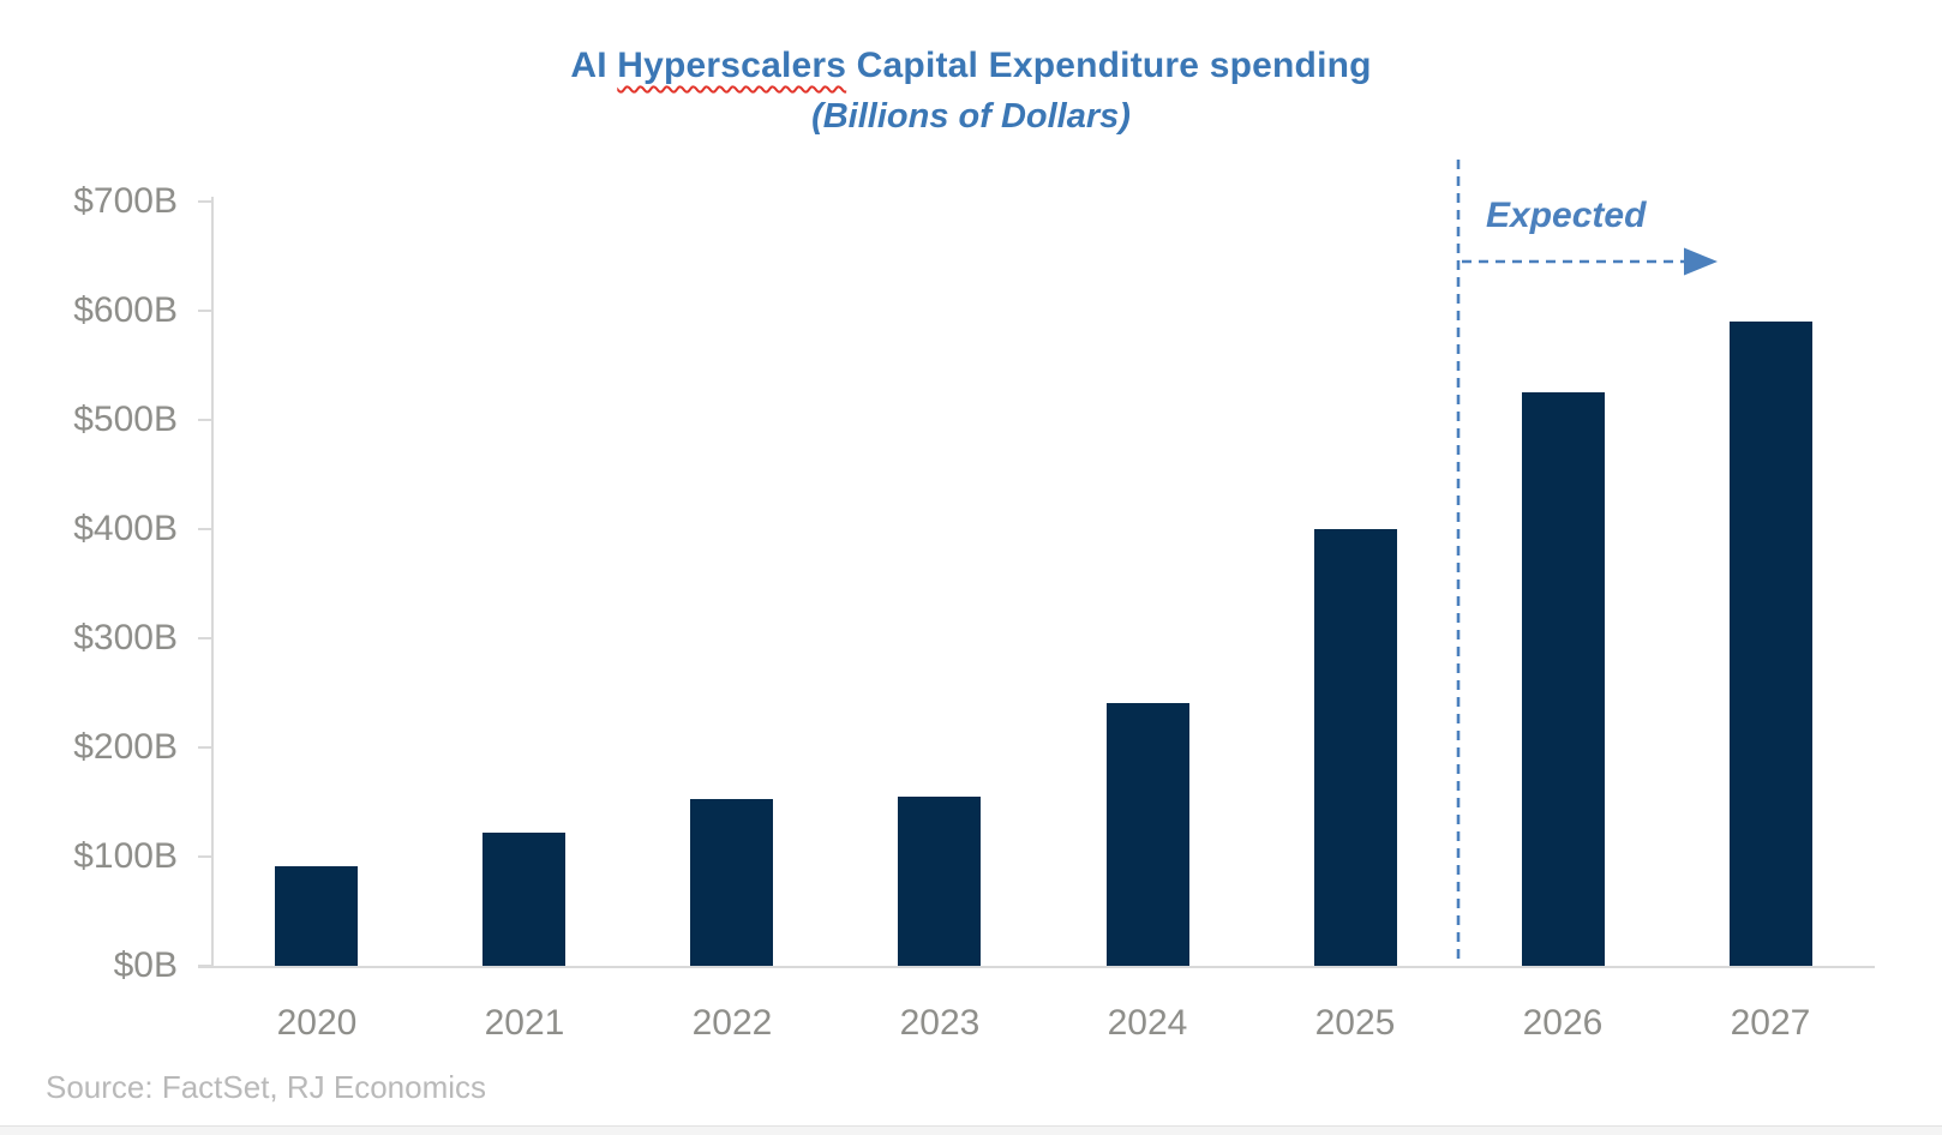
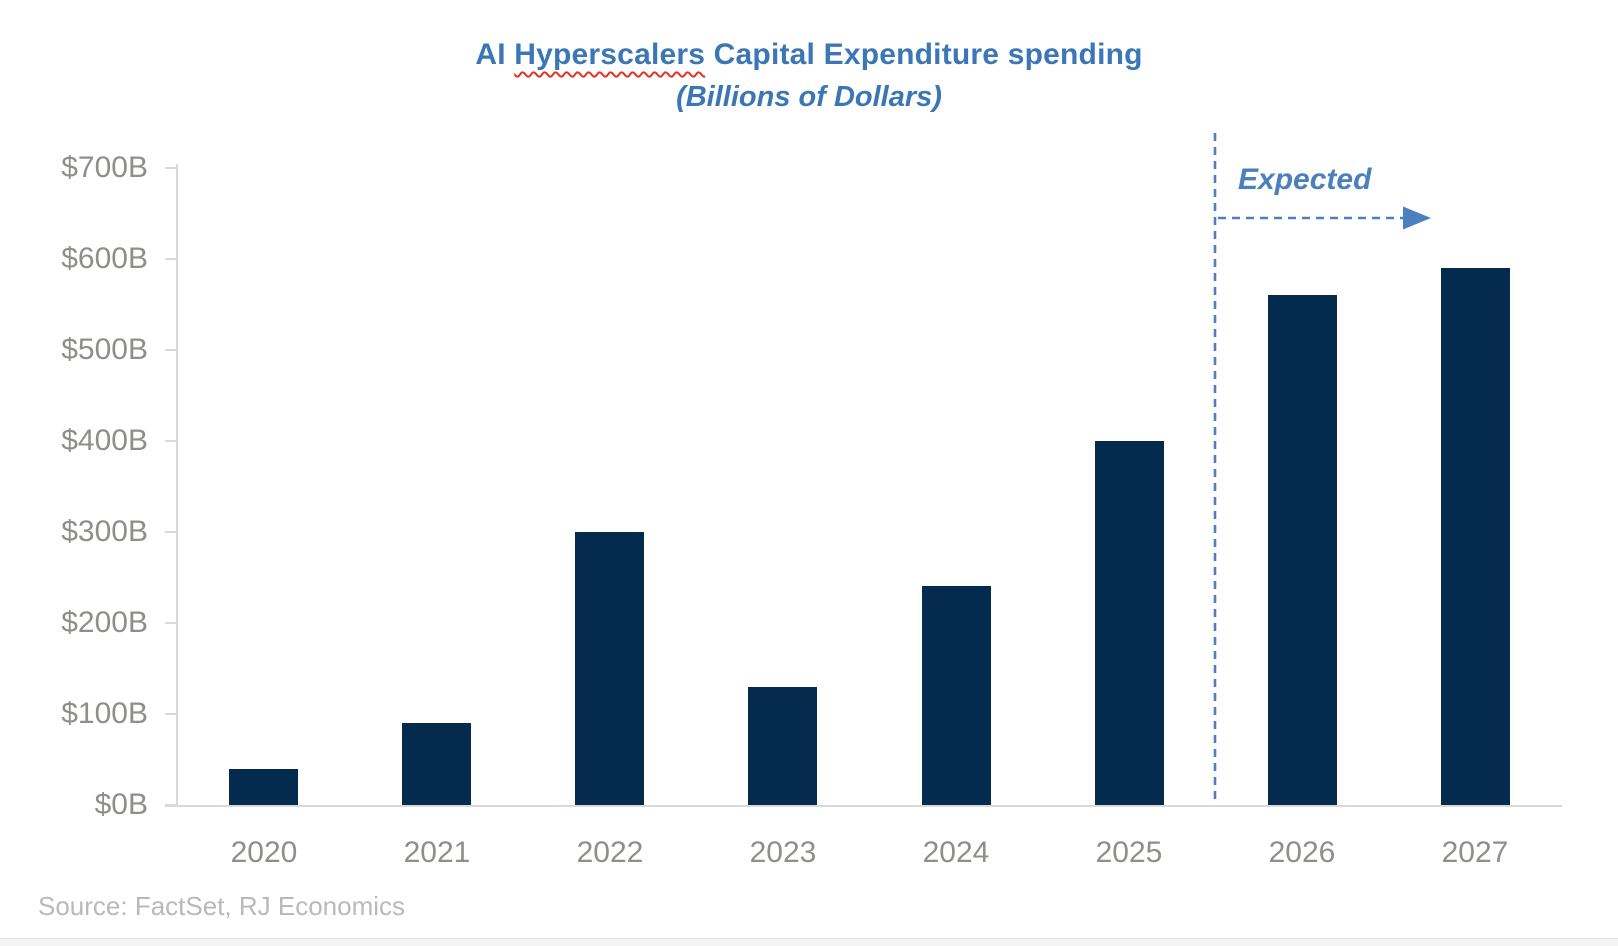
2020: $90B -> $40B
2021: $120B -> $90B
2022: $150B -> $300B
2023: $160B -> $130B
2026: $520B -> $560B
